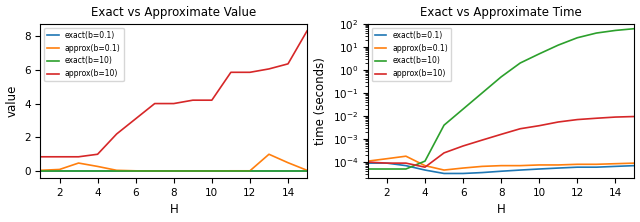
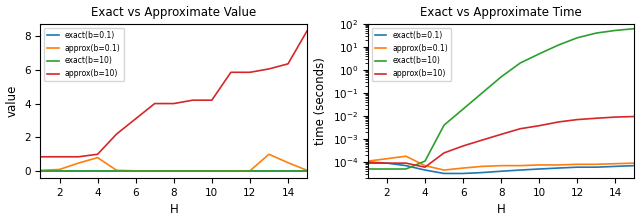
Exact vs Approximate Value/approx(b=0.1)/4: 0.3 -> 0.8
